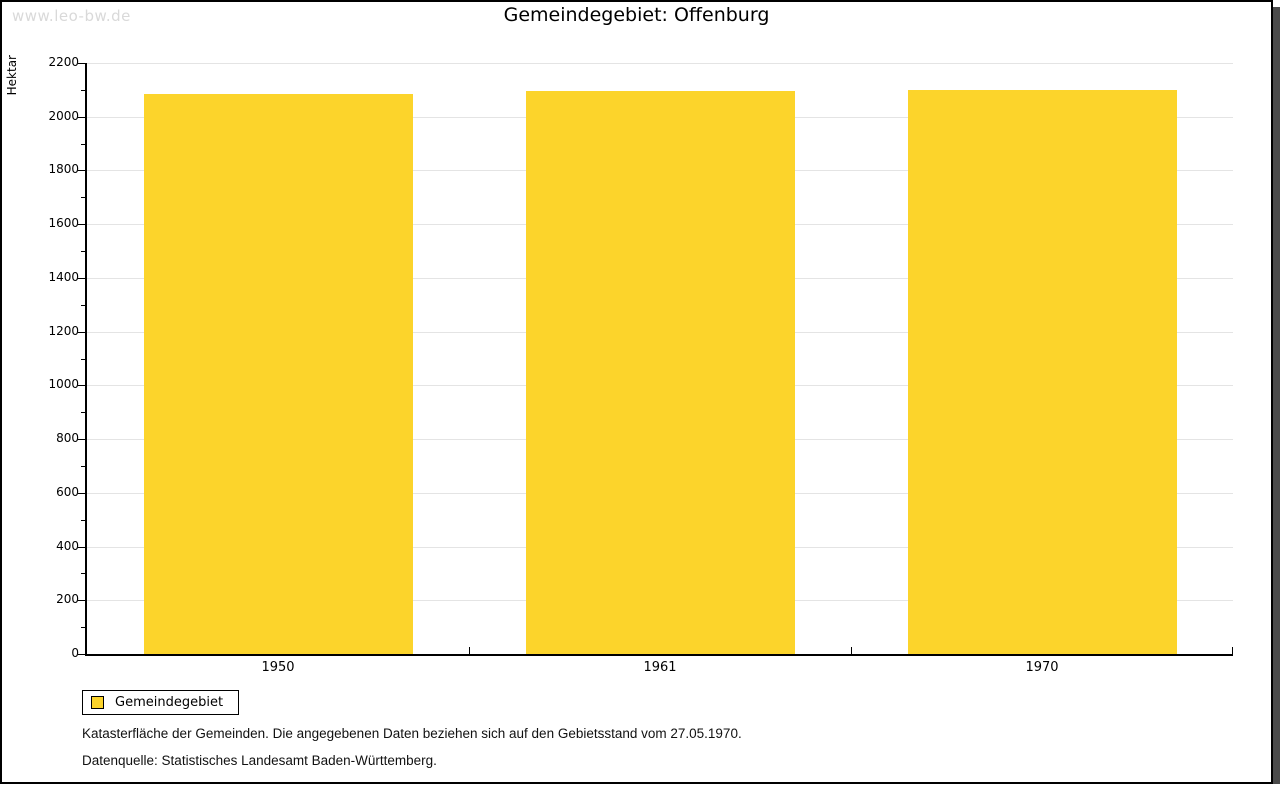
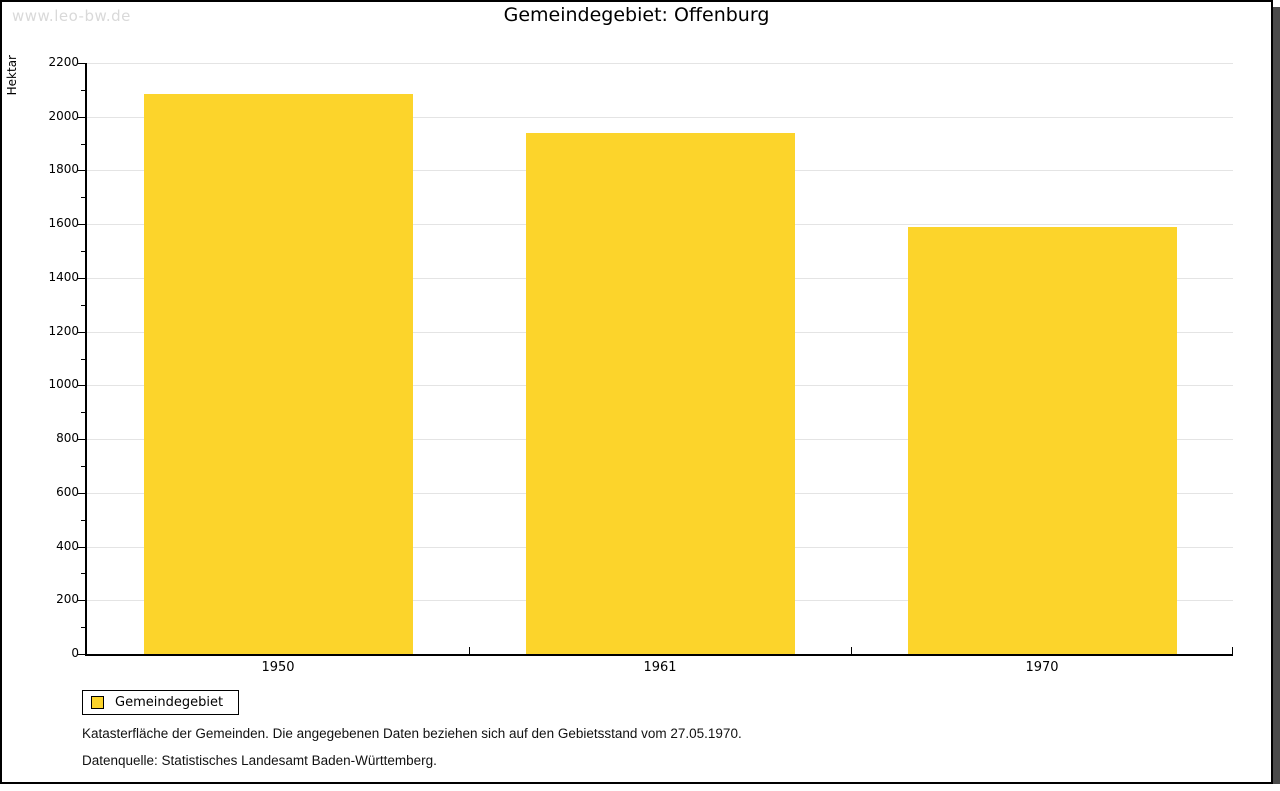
1961: 2100 -> 1940
1970: 2100 -> 1590
